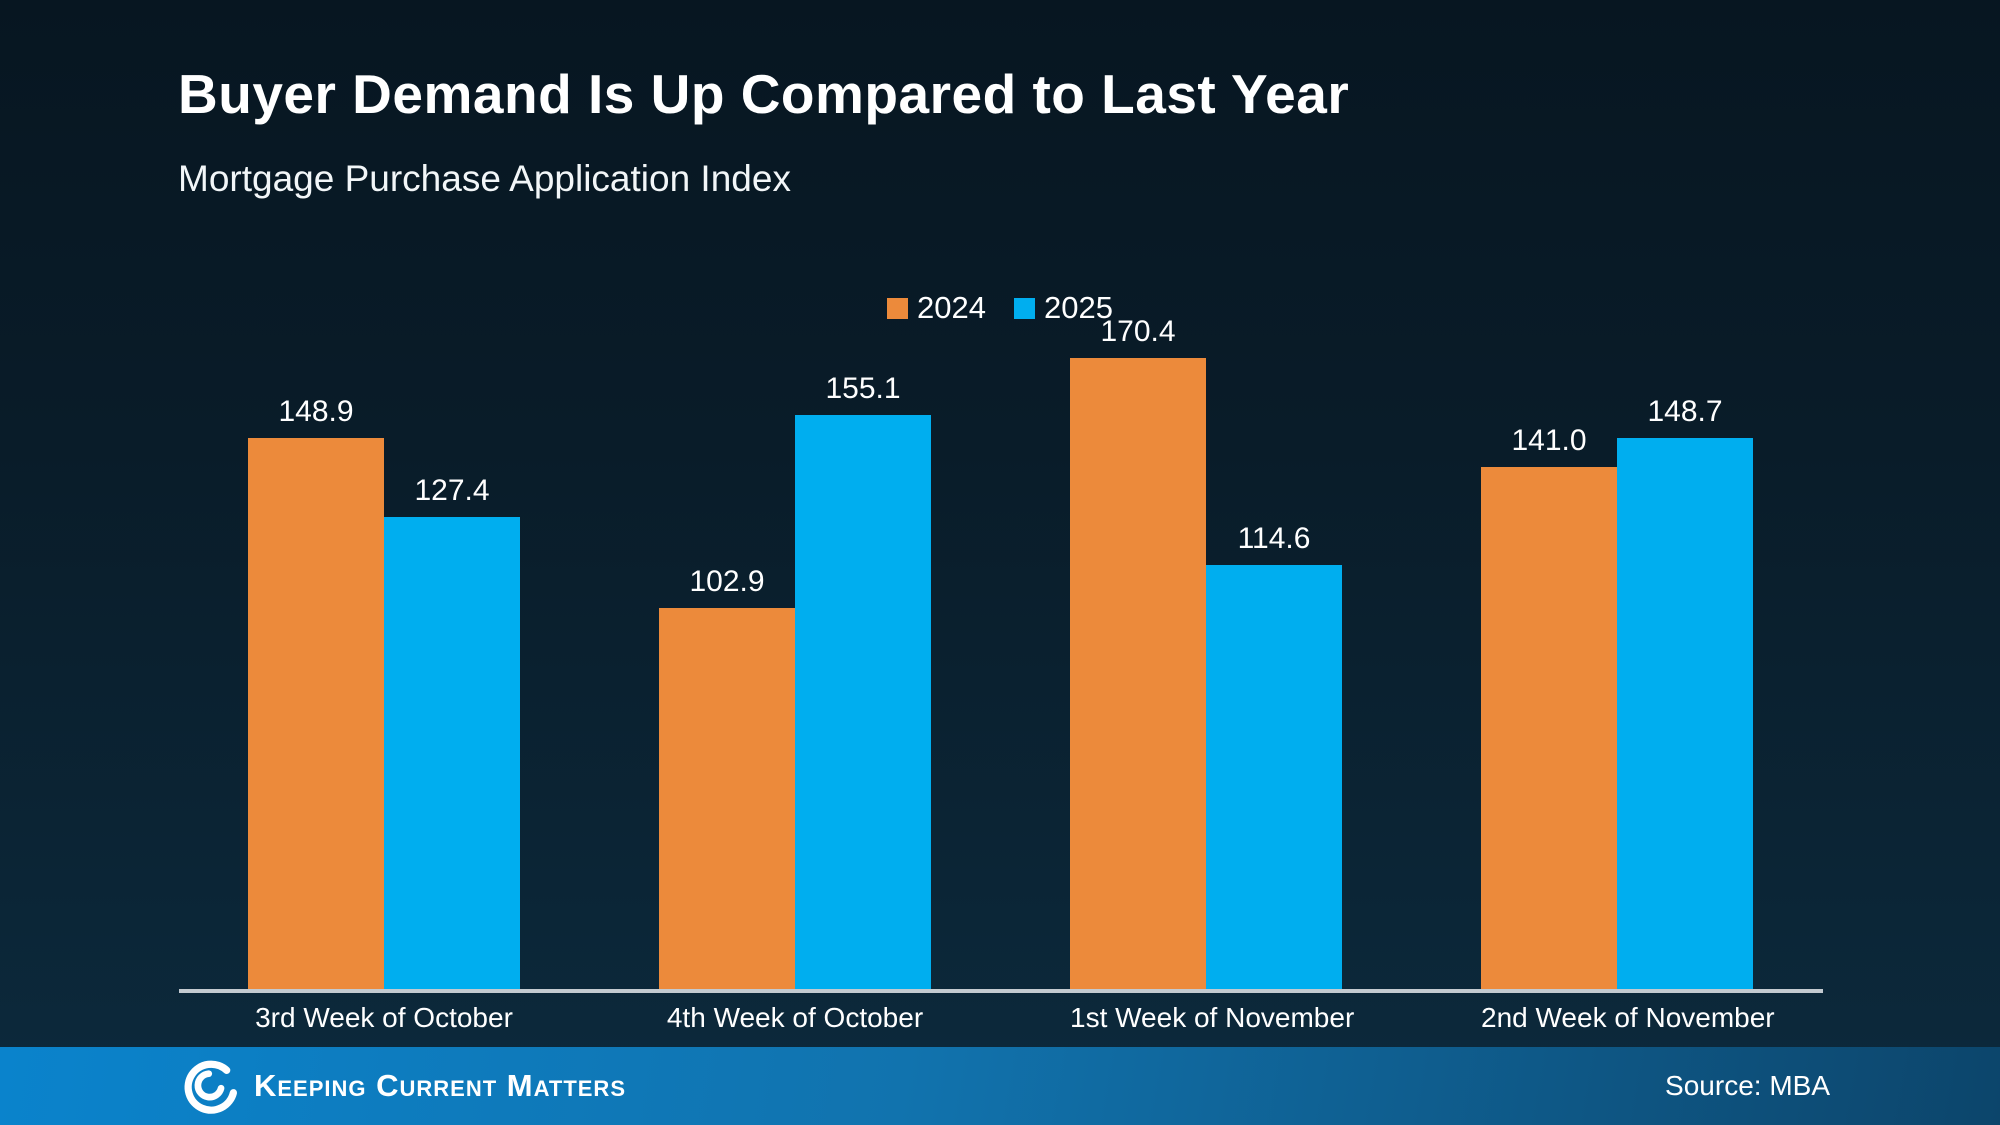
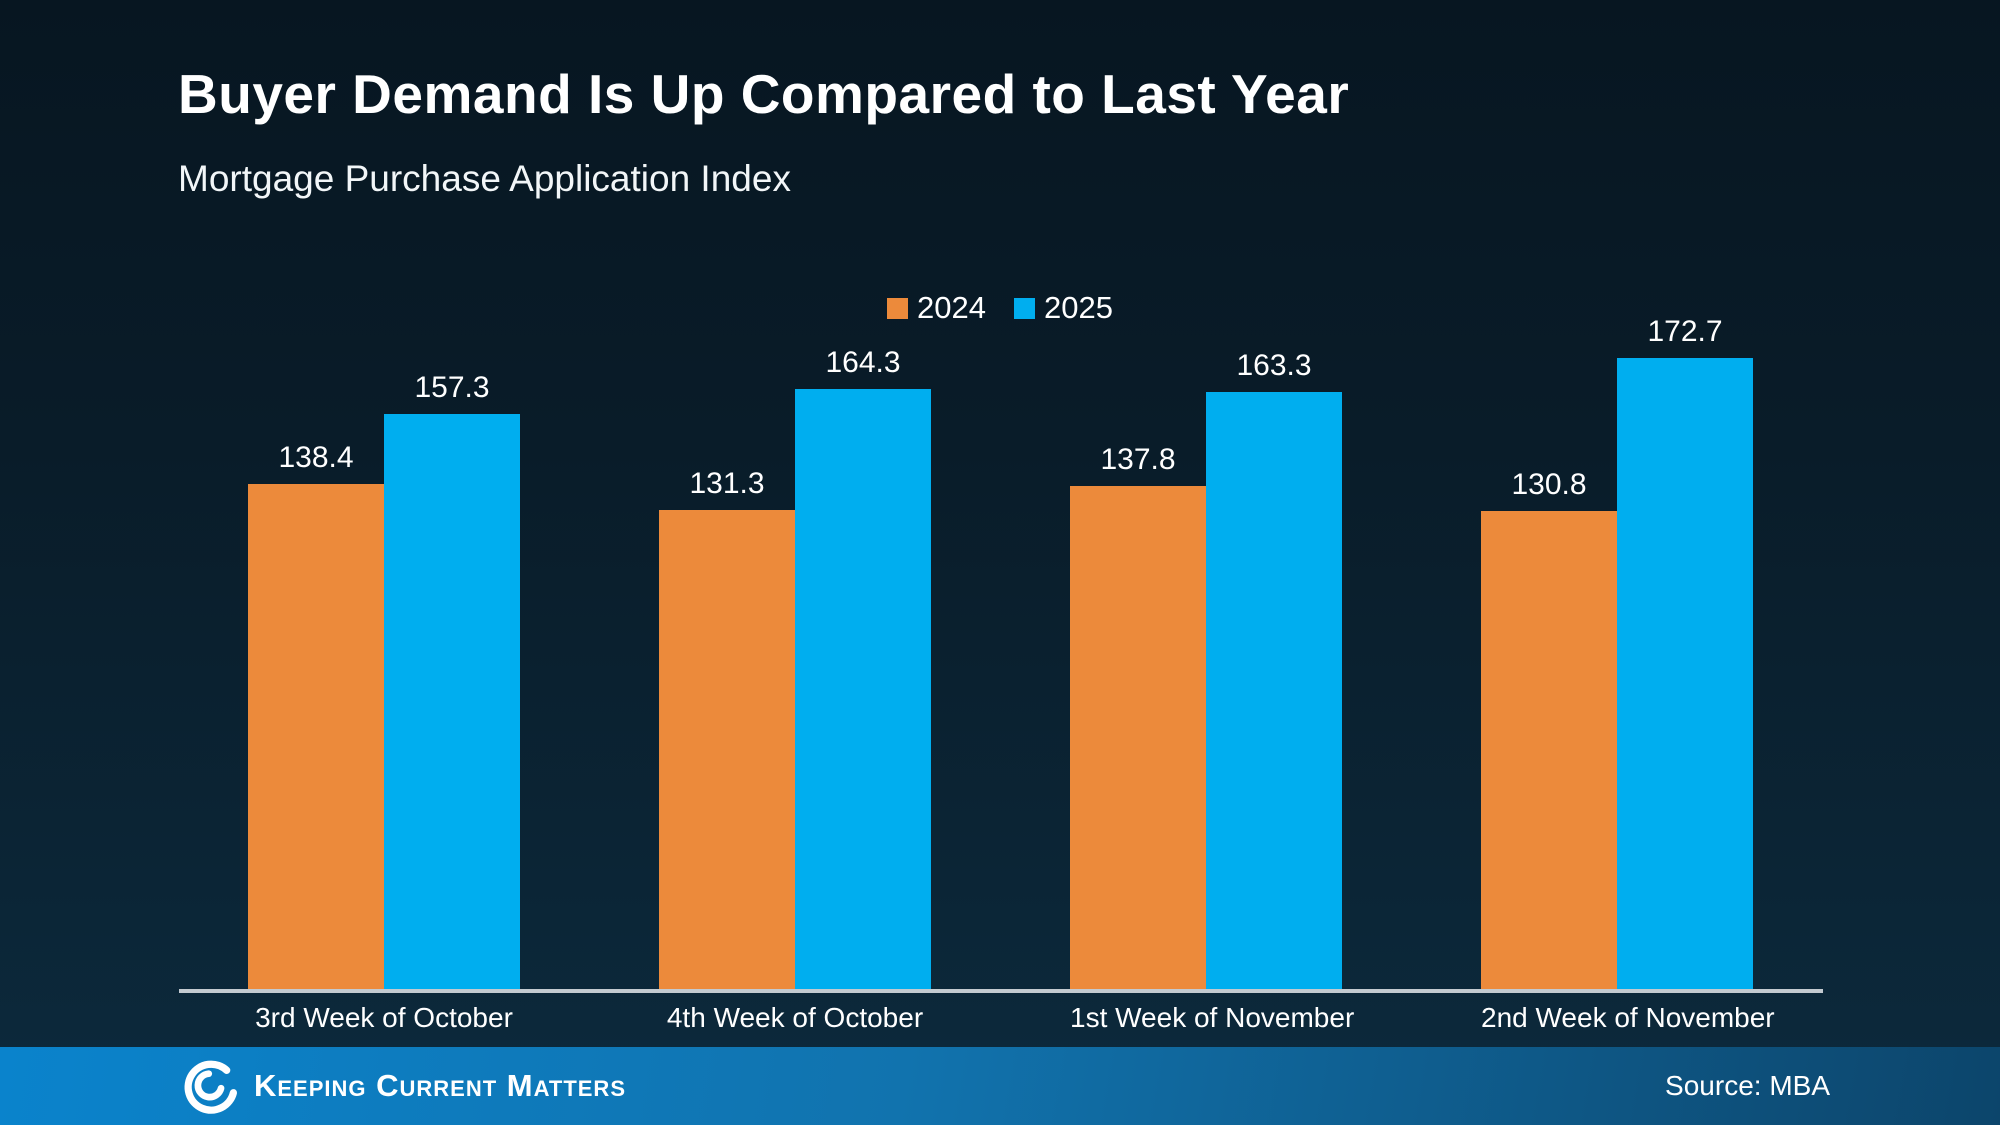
2024/3rd Week of October: 148.9 -> 138.4
2025/3rd Week of October: 127.4 -> 157.3
2024/4th Week of October: 102.9 -> 131.3
2025/4th Week of October: 155.1 -> 164.3
2024/1st Week of November: 170.4 -> 137.8
2025/1st Week of November: 114.6 -> 163.3
2024/2nd Week of November: 141.0 -> 130.8
2025/2nd Week of November: 148.7 -> 172.7
